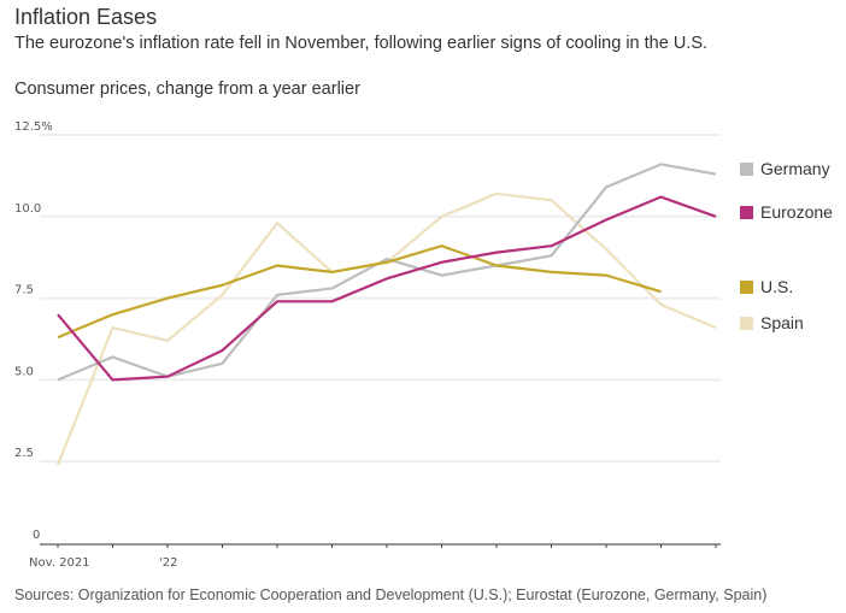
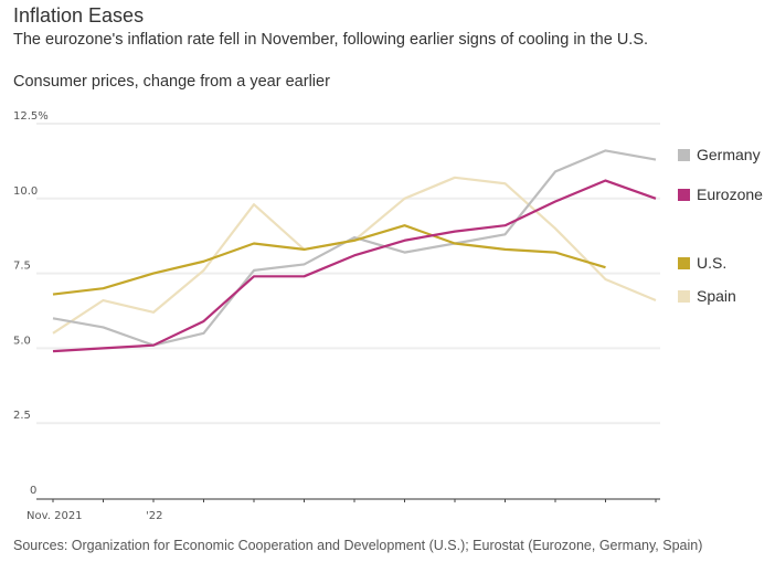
Spain/Nov. 2021: 2.4% -> 5.5%
Germany/Nov. 2021: 5.0% -> 6.0%
U.S./Nov. 2021: 6.3% -> 6.8%
Eurozone/Nov. 2021: 7.0% -> 4.9%
